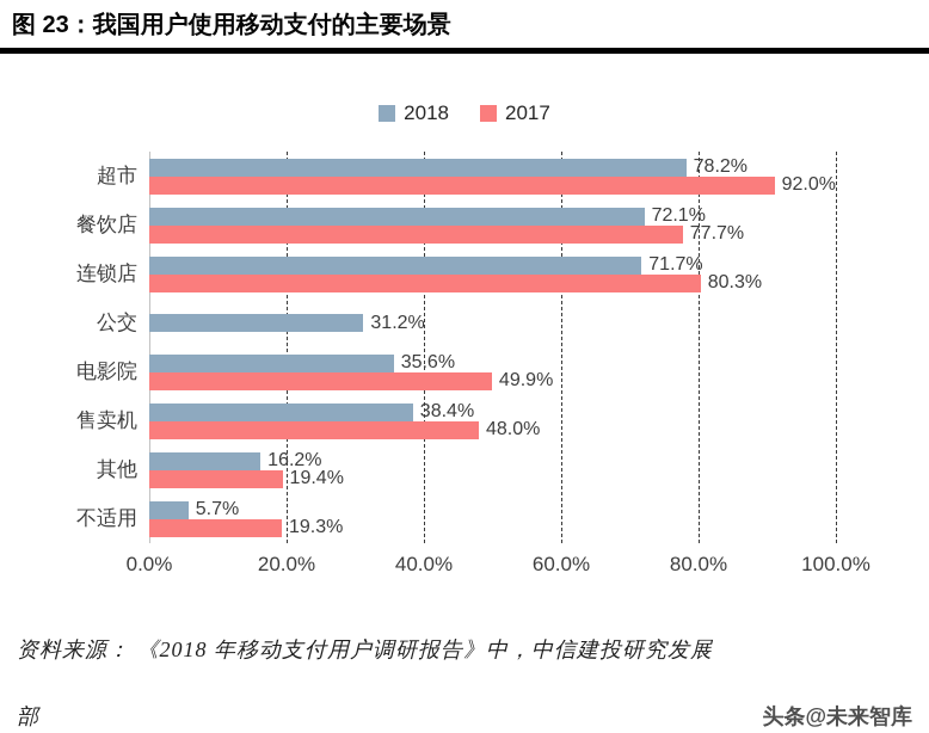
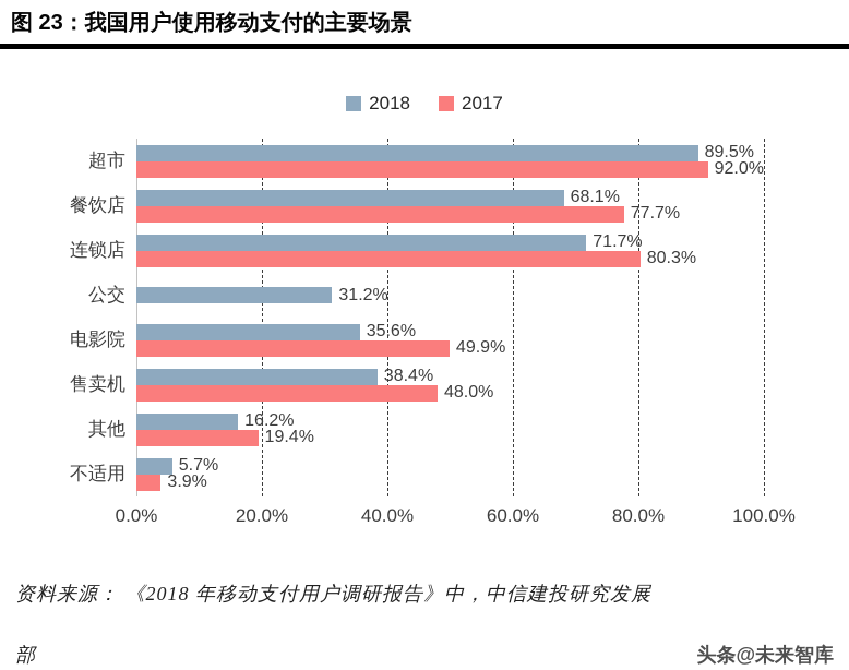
2018/超市: 78.2% -> 89.5%
2018/餐饮店: 72.1% -> 68.1%
2017/不适用: 19.3% -> 3.9%
